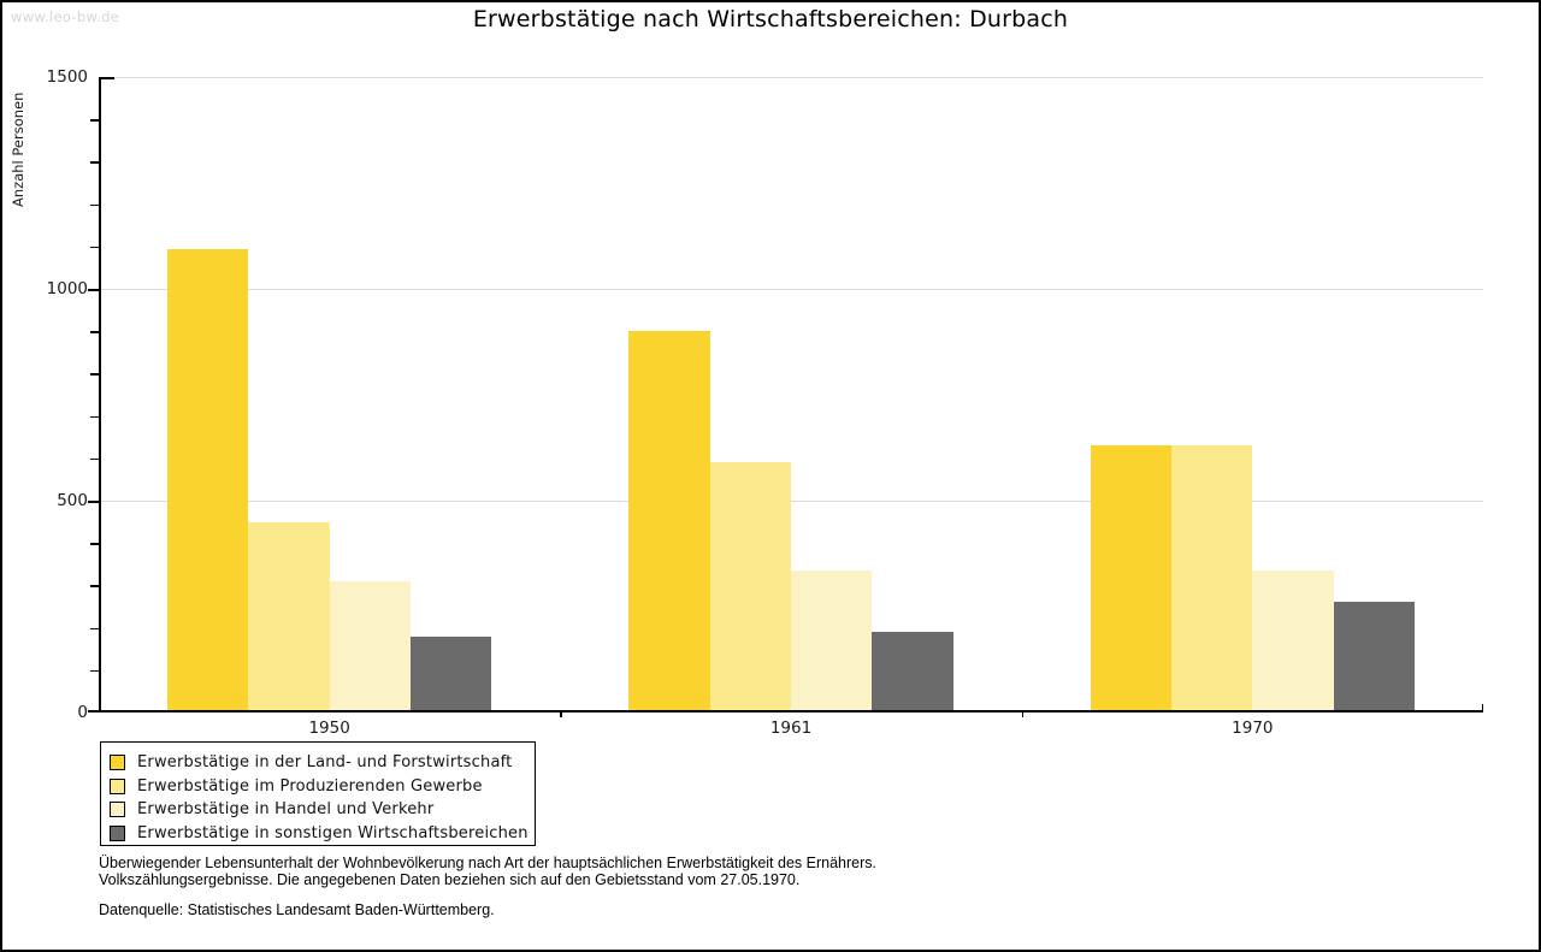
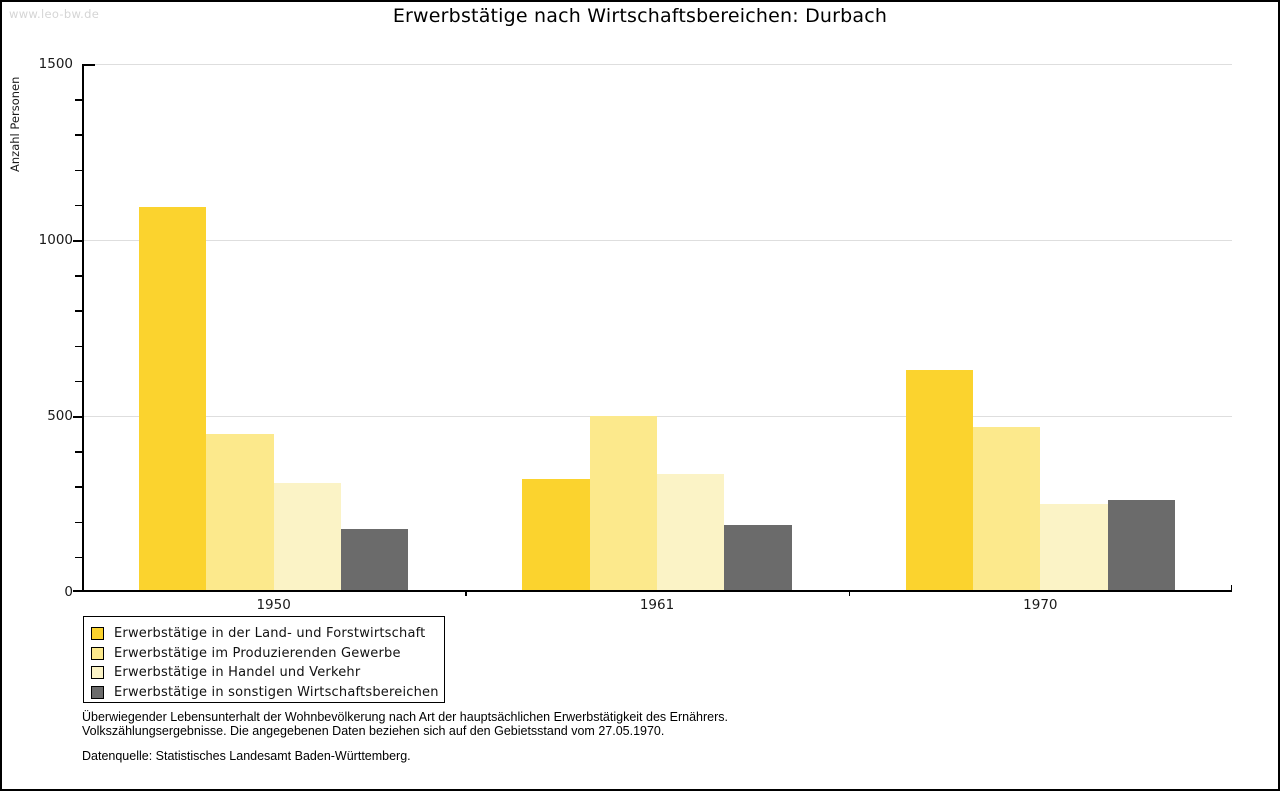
Erwerbstätige in der Land- und Forstwirtschaft/1961: 900 -> 320
Erwerbstätige im Produzierenden Gewerbe/1961: 590 -> 500
Erwerbstätige im Produzierenden Gewerbe/1970: 630 -> 470
Erwerbstätige in Handel und Verkehr/1970: 340 -> 250
